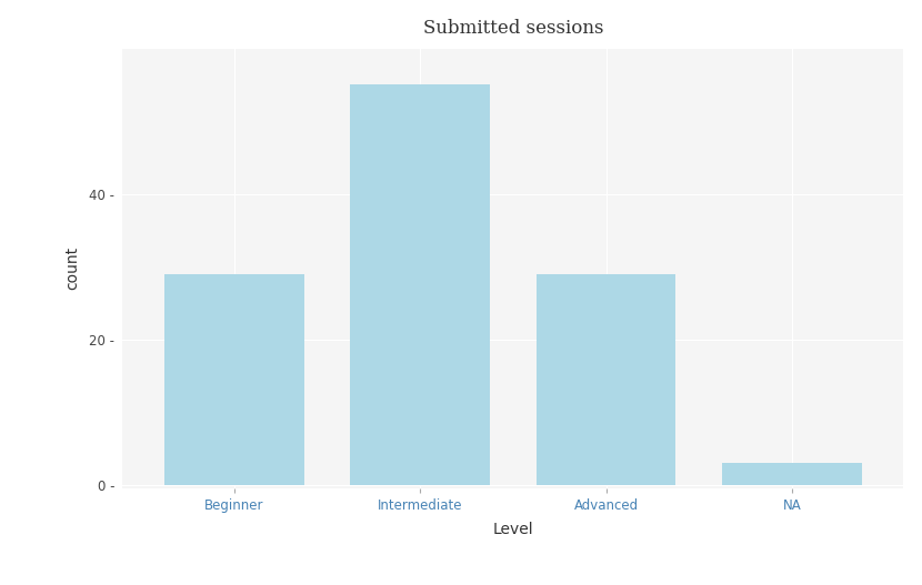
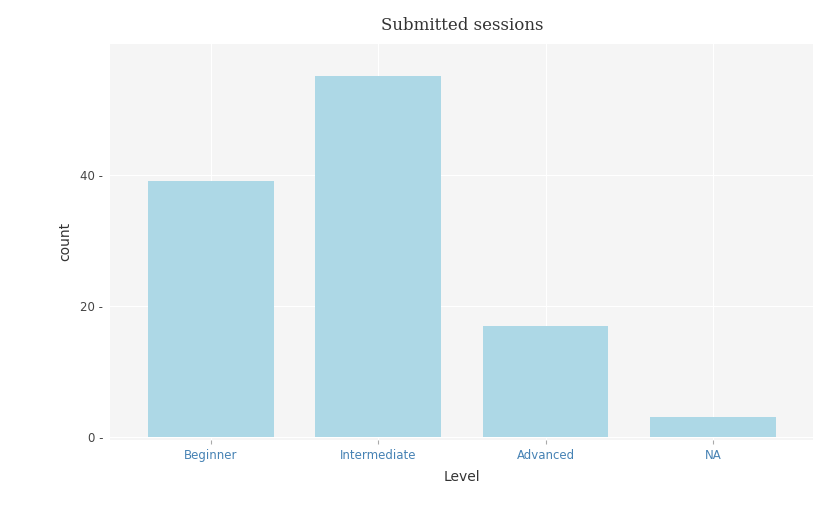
Beginner: 29 - -> 39 -
Advanced: 29 - -> 17 -
